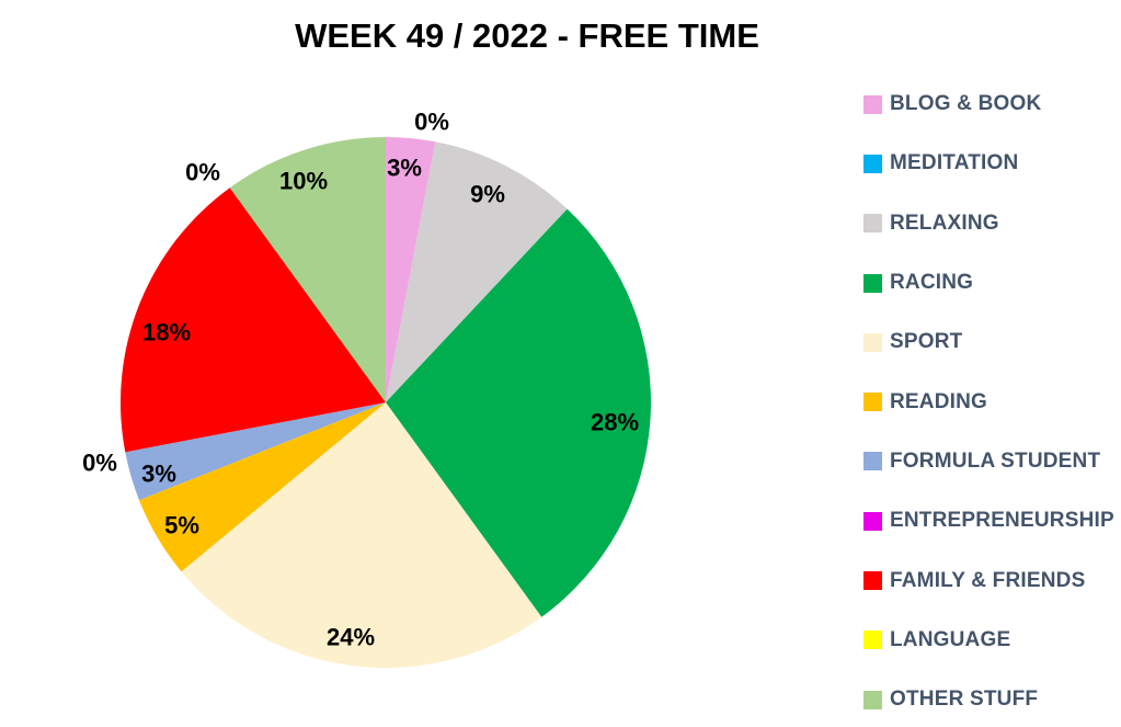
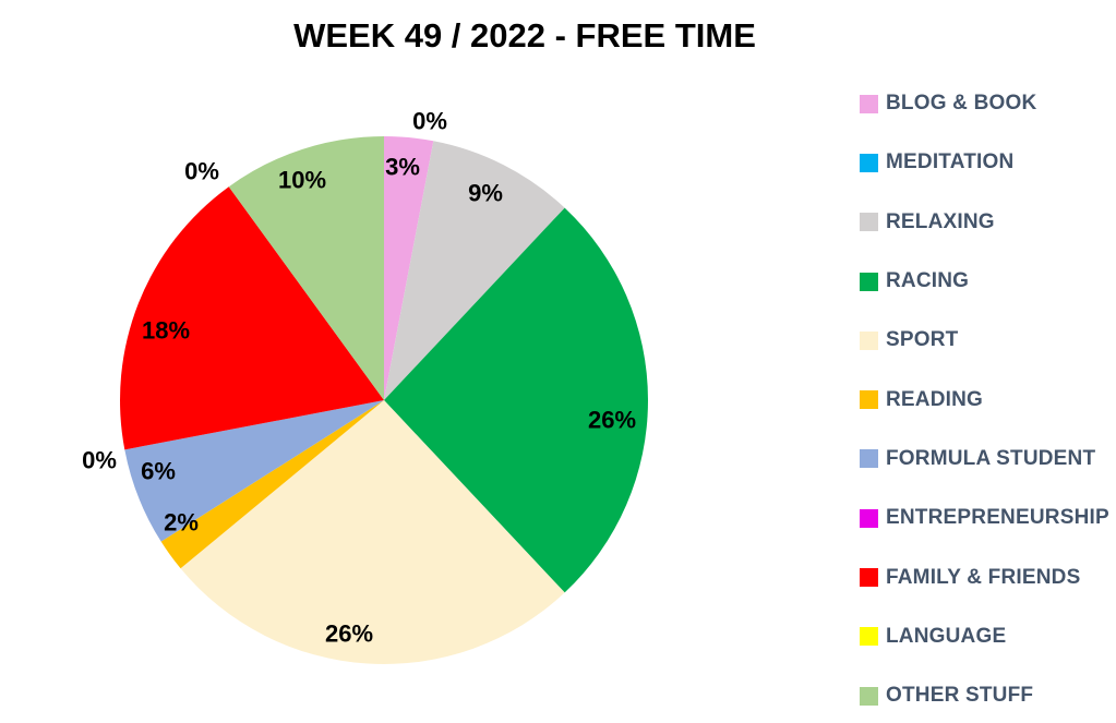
RACING: 28% -> 26%
SPORT: 24% -> 26%
READING: 5% -> 2%
FORMULA STUDENT: 3% -> 6%
